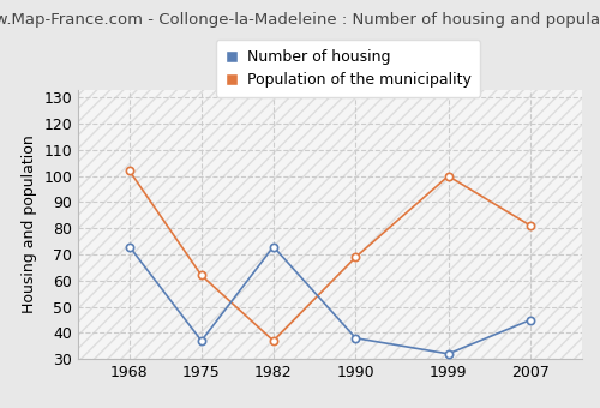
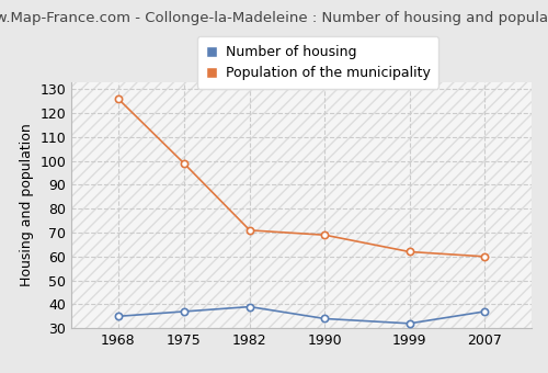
Number of housing/1968: 73 -> 35
Population of the municipality/1968: 102 -> 126
Population of the municipality/1975: 62 -> 99
Number of housing/1982: 73 -> 39
Population of the municipality/1982: 37 -> 71
Number of housing/1990: 38 -> 34
Population of the municipality/1999: 100 -> 62
Number of housing/2007: 45 -> 37
Population of the municipality/2007: 81 -> 60
